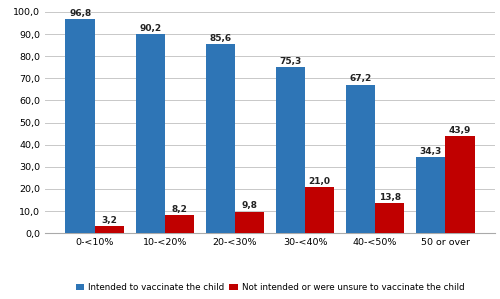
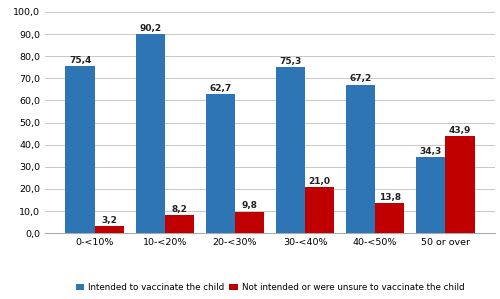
Intended to vaccinate the child/0-<10%: 96,8 -> 75,4
Intended to vaccinate the child/20-<30%: 85,6 -> 62,7
